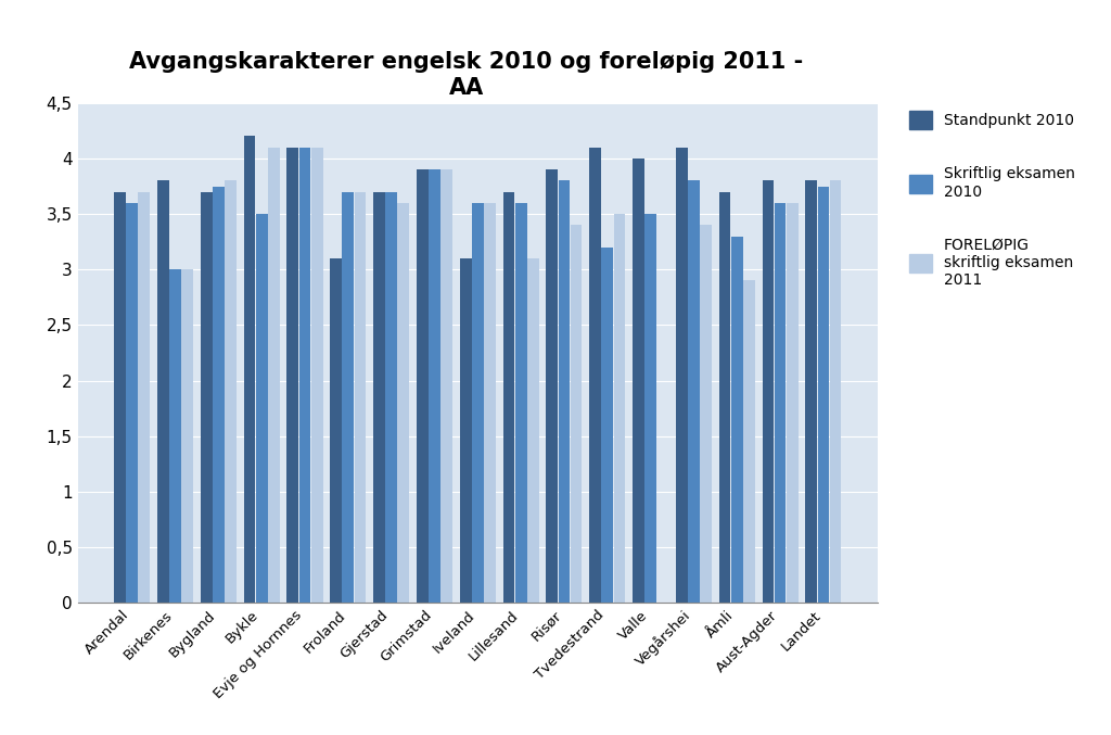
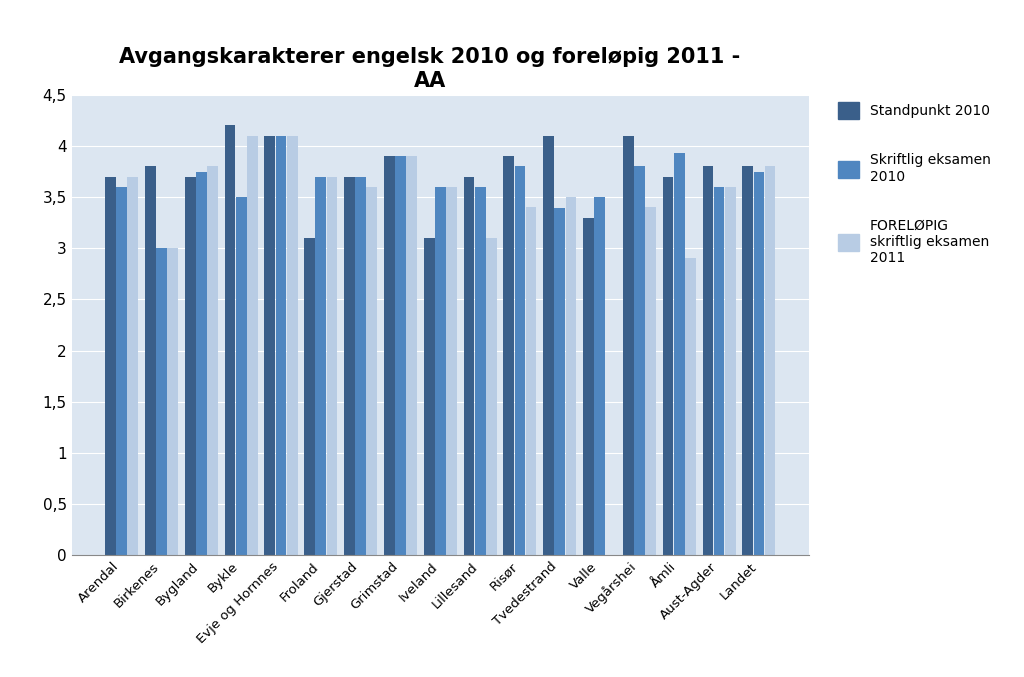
Skriftlig eksamen 2010/Tvedestrand: 3,20 -> 3,39
Standpunkt 2010/Valle: 4,0 -> 3,3
Skriftlig eksamen 2010/Åmli: 3,30 -> 3,93
